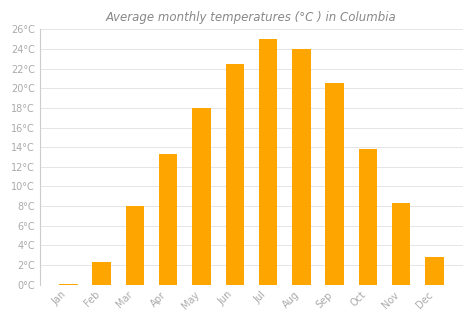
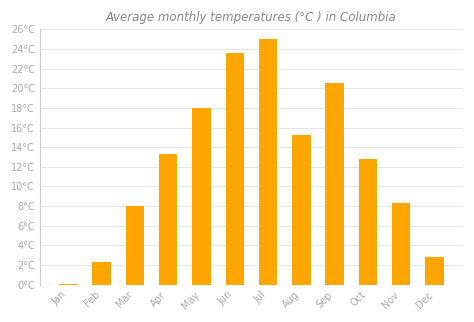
Jun: 22.5°C -> 23.6°C
Aug: 24.0°C -> 15.2°C
Oct: 13.8°C -> 12.8°C
